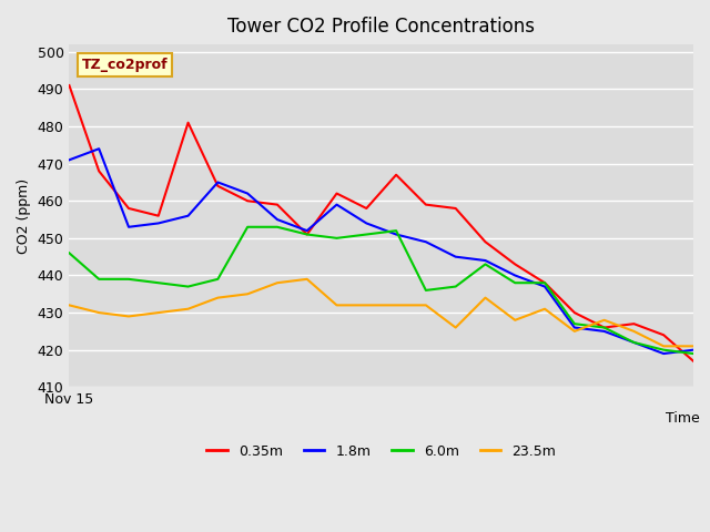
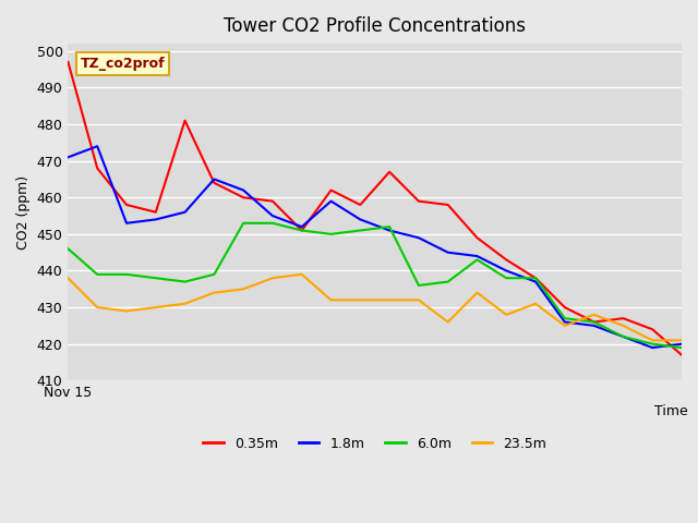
0.35m/Nov 15: 491 -> 497
23.5m/Nov 15: 432 -> 438
